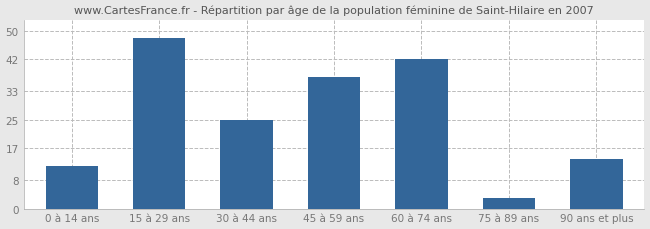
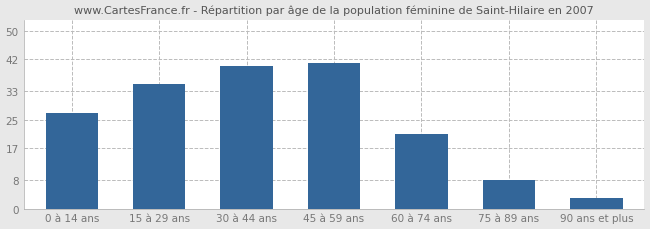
0 à 14 ans: 12 -> 27
15 à 29 ans: 48 -> 35
30 à 44 ans: 25 -> 40
45 à 59 ans: 37 -> 41
60 à 74 ans: 42 -> 21
75 à 89 ans: 3 -> 8
90 ans et plus: 14 -> 3
